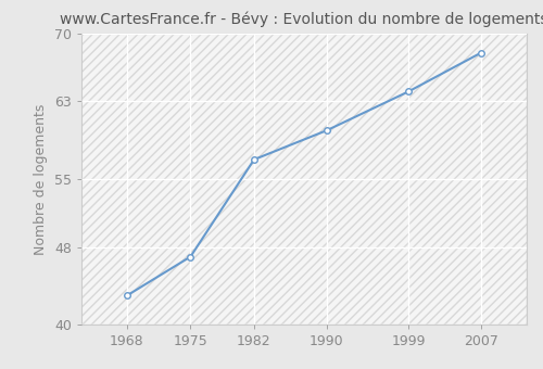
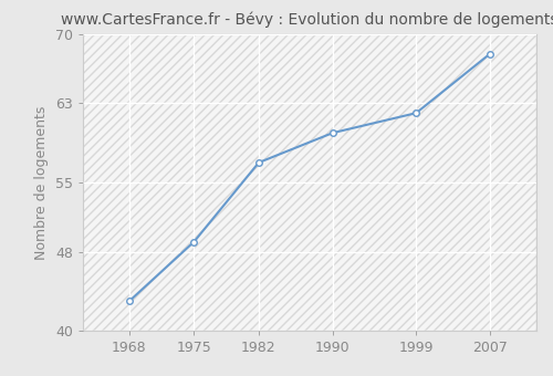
1975: 47 -> 49
1999: 64 -> 62
